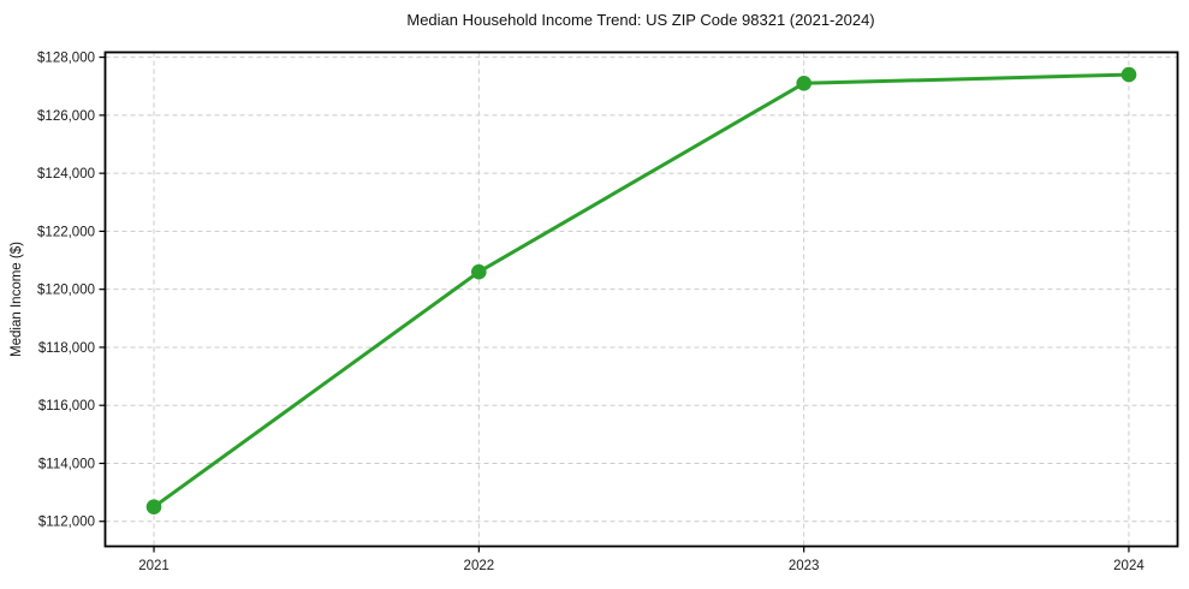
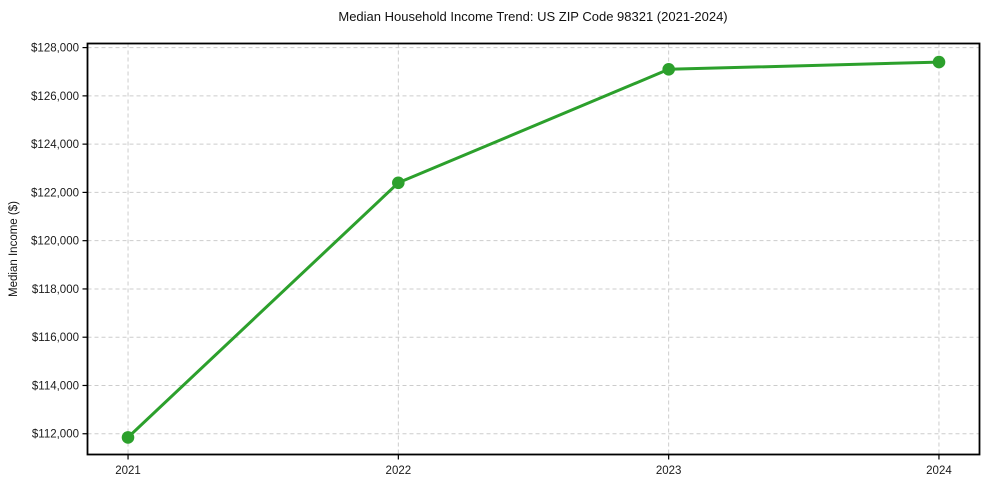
2021: $112500 -> $111800
2022: $120600 -> $122400
